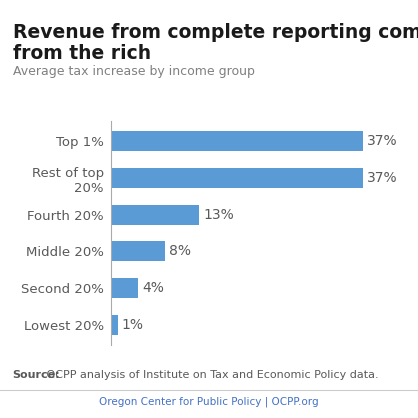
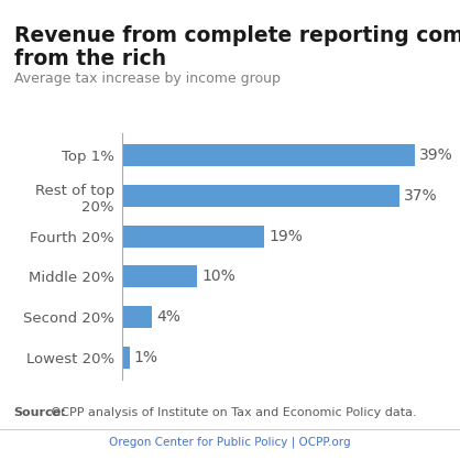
Top 1%: 37% -> 39%
Fourth 20%: 13% -> 19%
Middle 20%: 8% -> 10%
